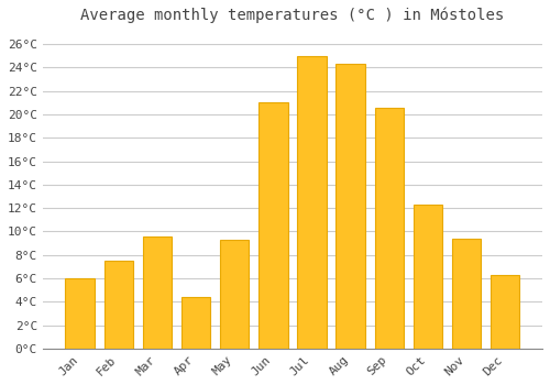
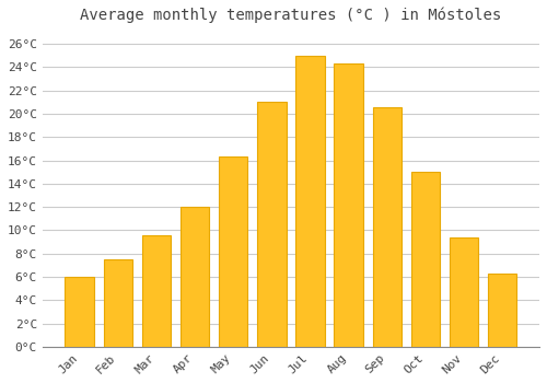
Apr: 4.4°C -> 12.0°C
May: 9.3°C -> 16.3°C
Oct: 12.3°C -> 15.0°C
